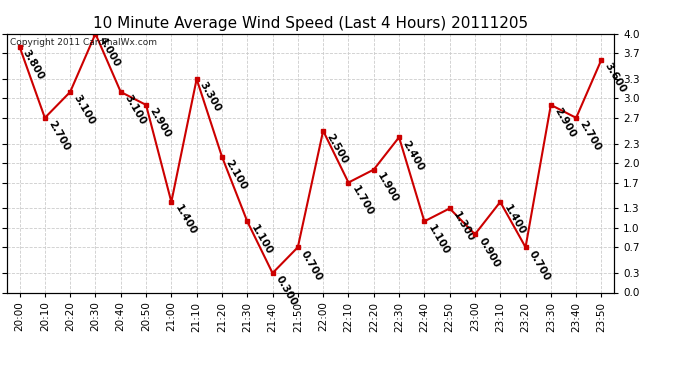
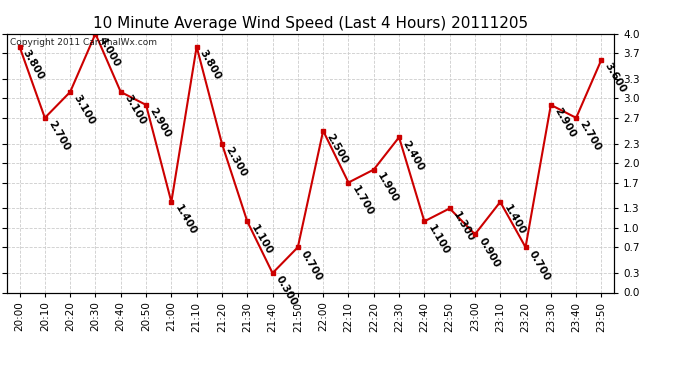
21:10: 3.300 -> 3.800
21:20: 2.100 -> 2.300
